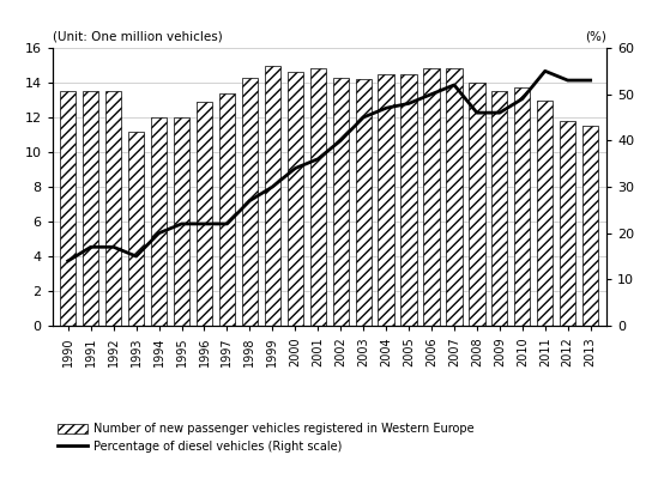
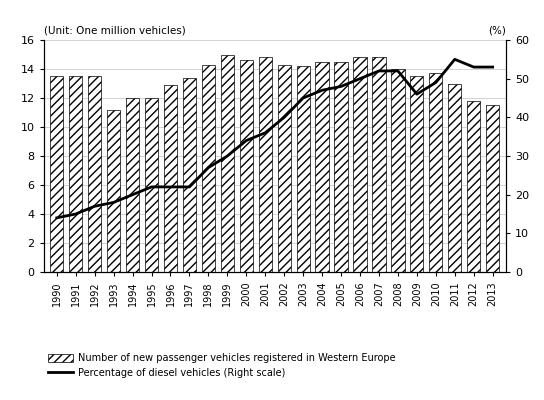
Percentage of diesel vehicles (Right scale)/1991: 17 -> 15
Percentage of diesel vehicles (Right scale)/1993: 15 -> 18
Percentage of diesel vehicles (Right scale)/2008: 46 -> 52
